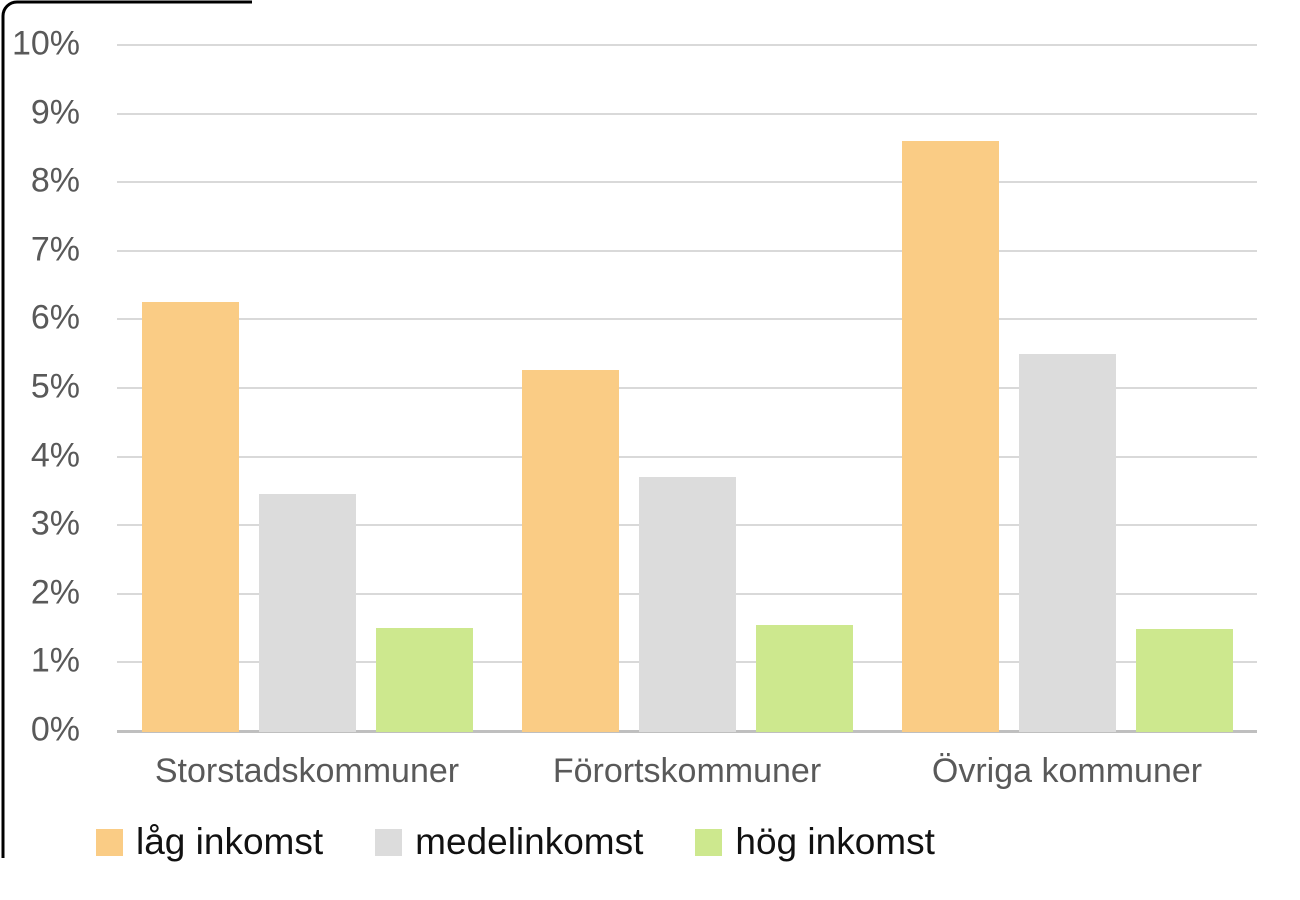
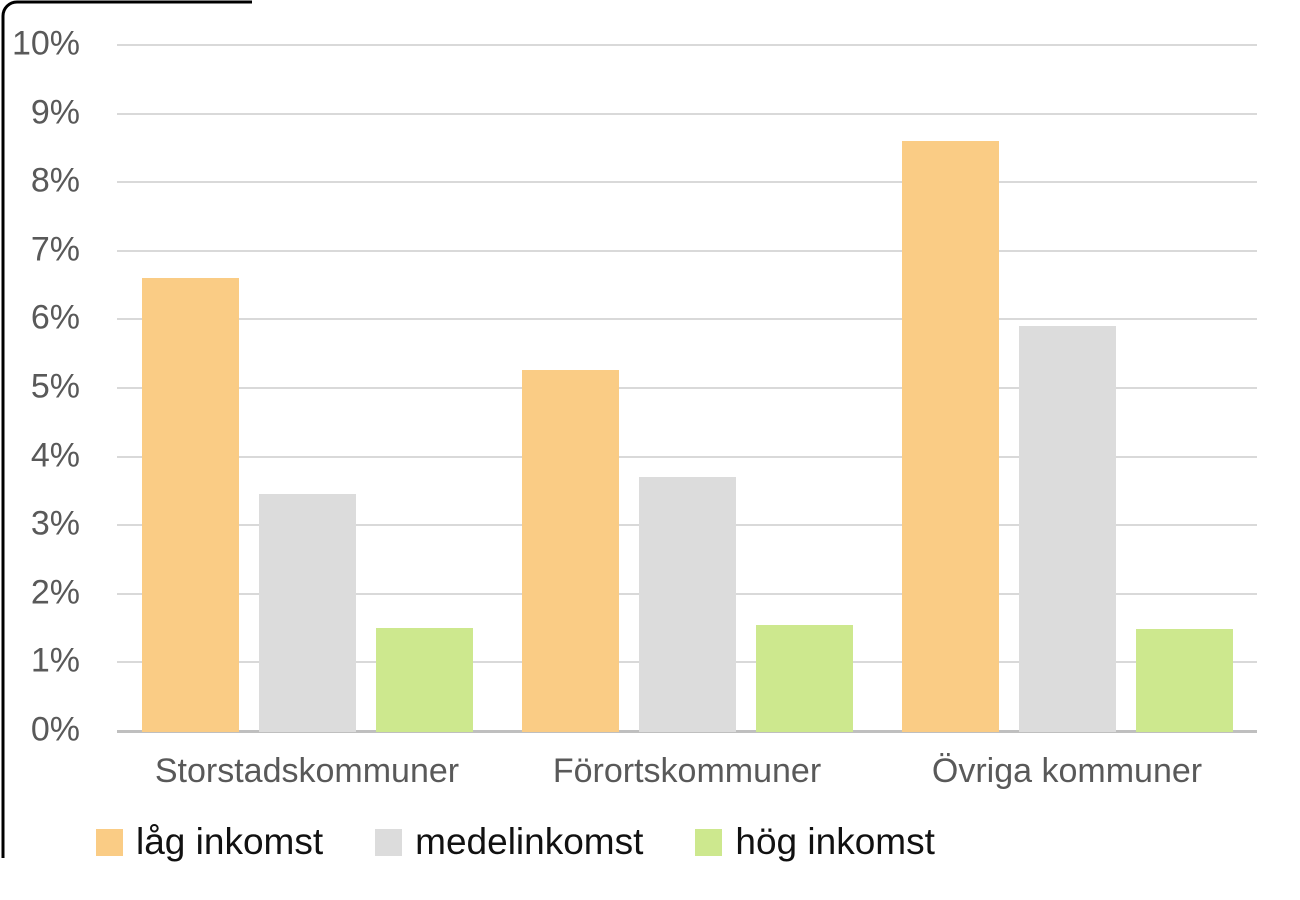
låg inkomst/Storstadskommuner: 6.2% -> 6.6%
medelinkomst/Övriga kommuner: 5.5% -> 5.9%
